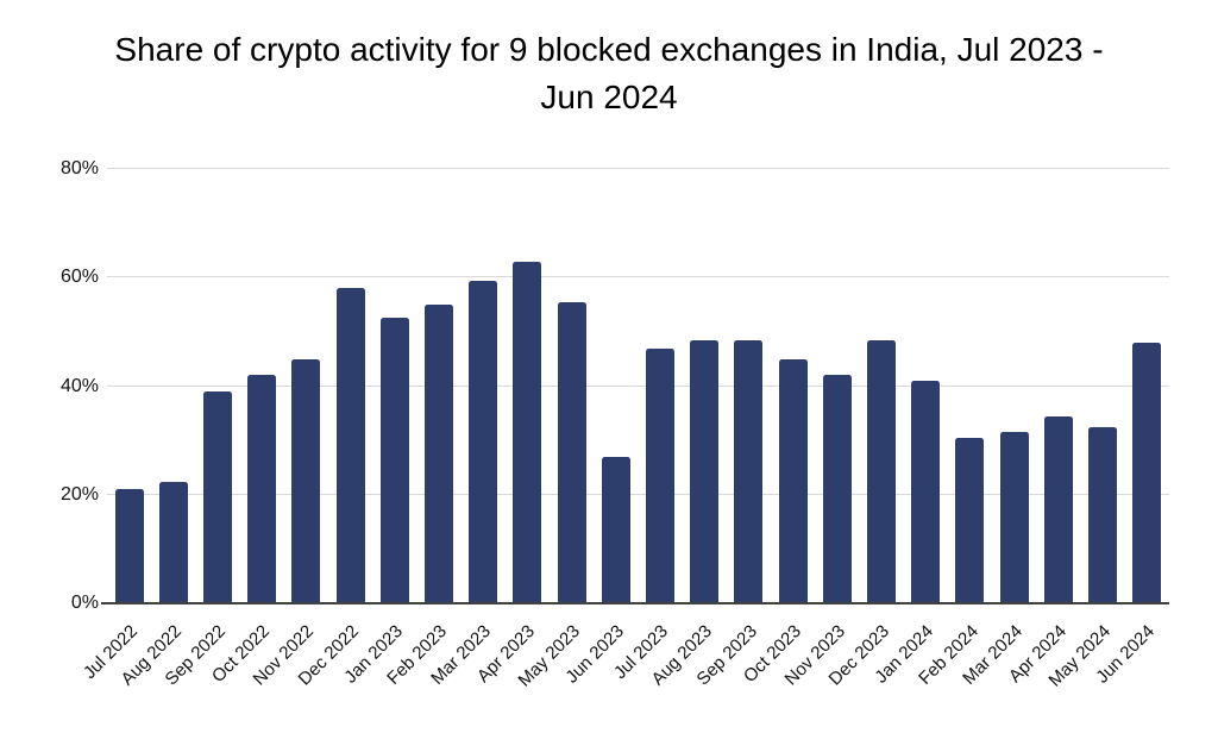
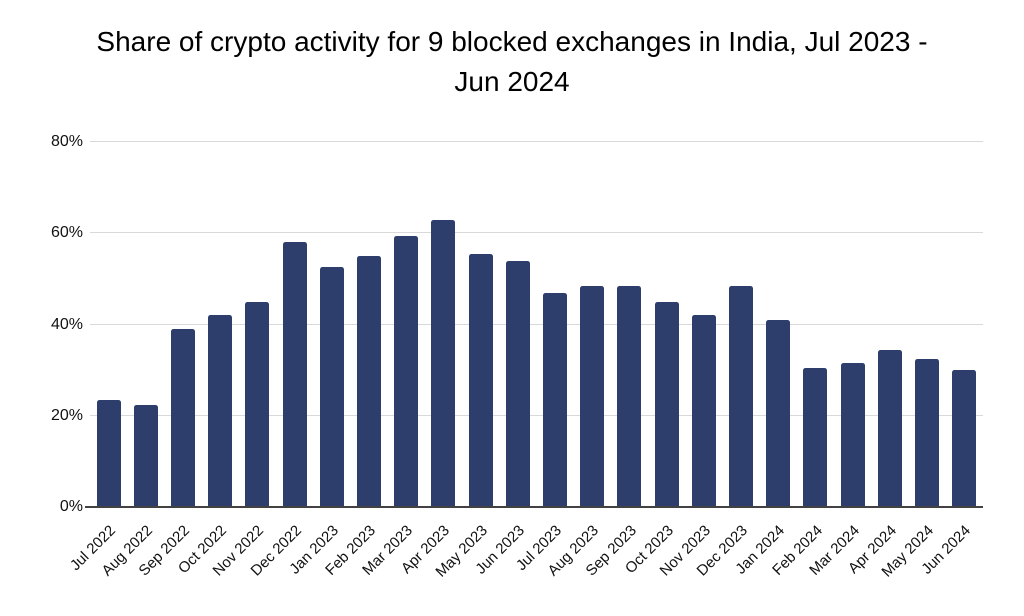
Jul 2022: 21% -> 24%
Jun 2023: 27% -> 54%
Jun 2024: 48% -> 30%
